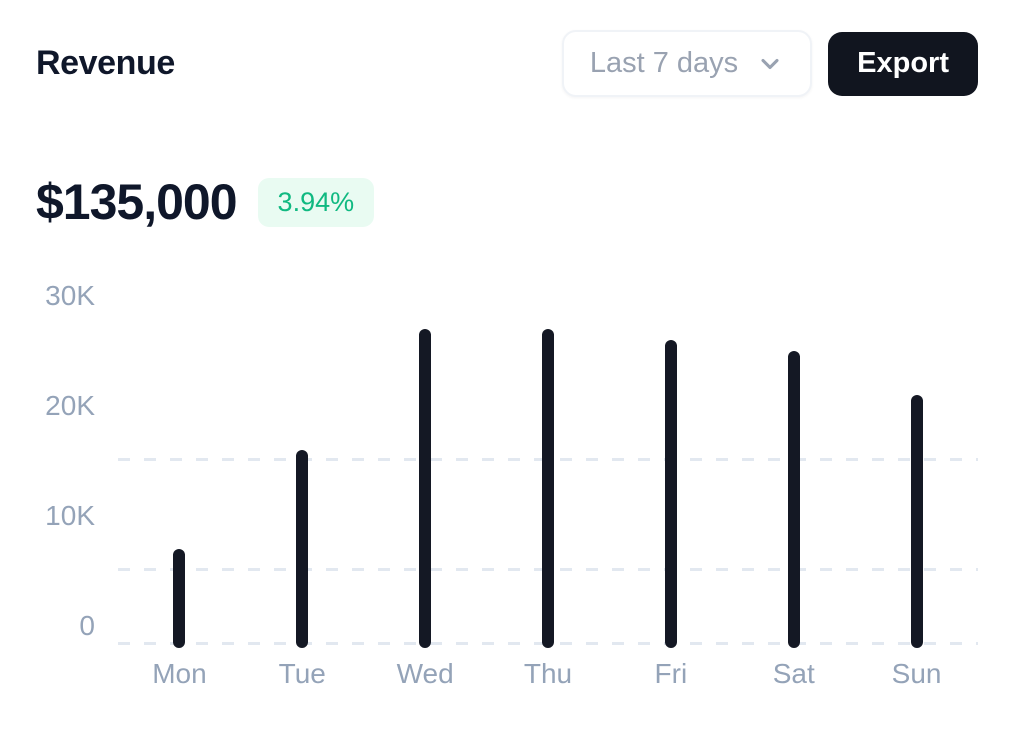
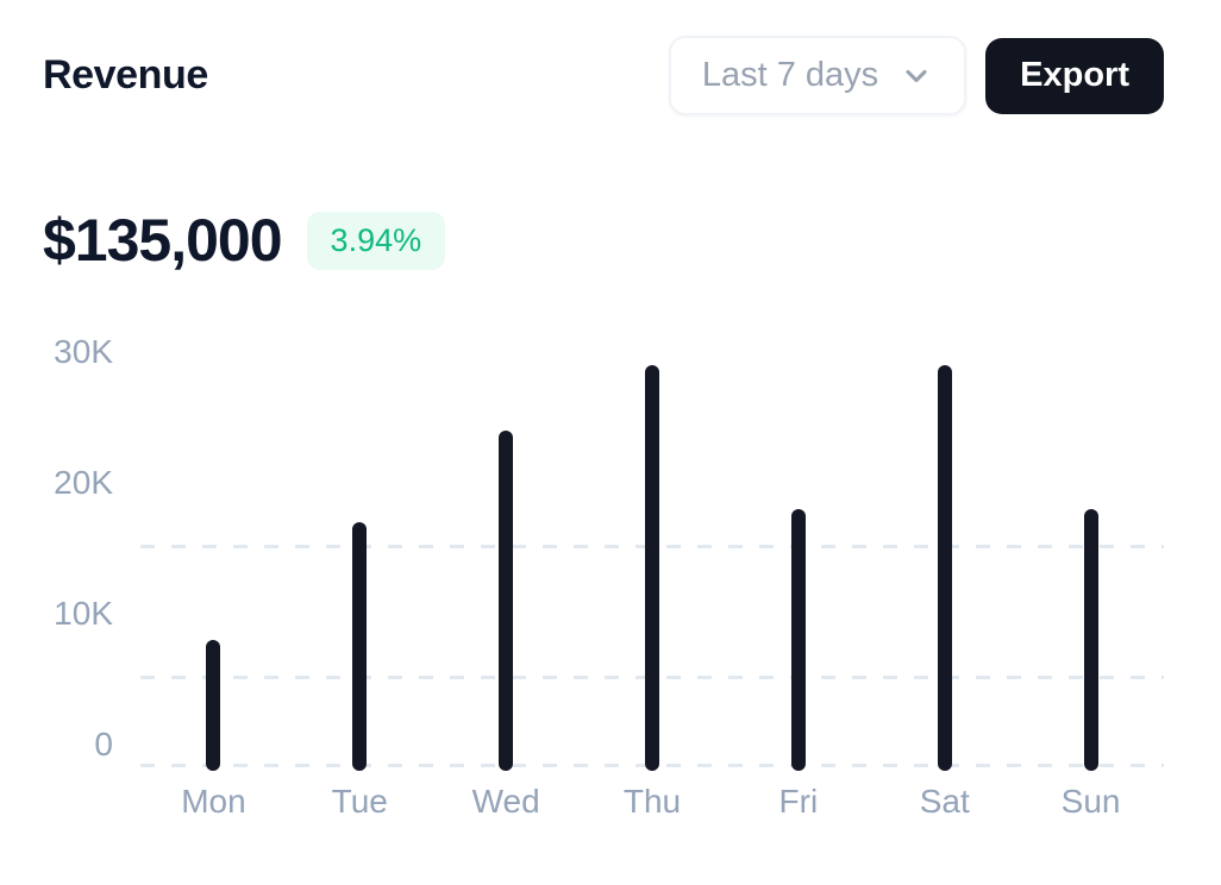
Mon: 7K -> 8K
Tue: 16K -> 17K
Wed: 27K -> 24K
Thu: 27K -> 29K
Fri: 26K -> 18K
Sat: 25K -> 29K
Sun: 21K -> 18K
